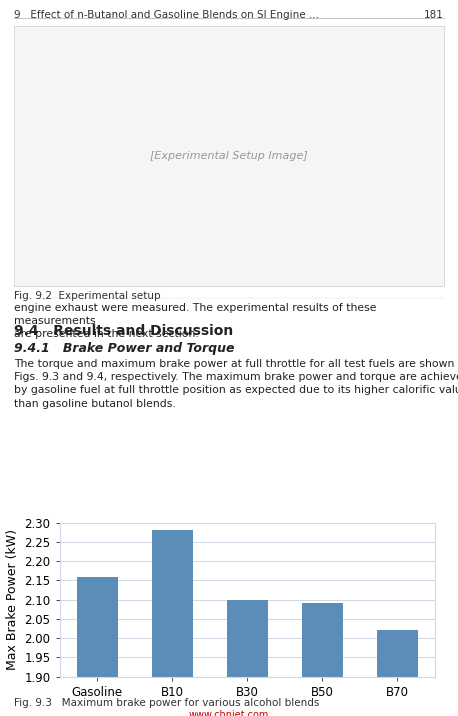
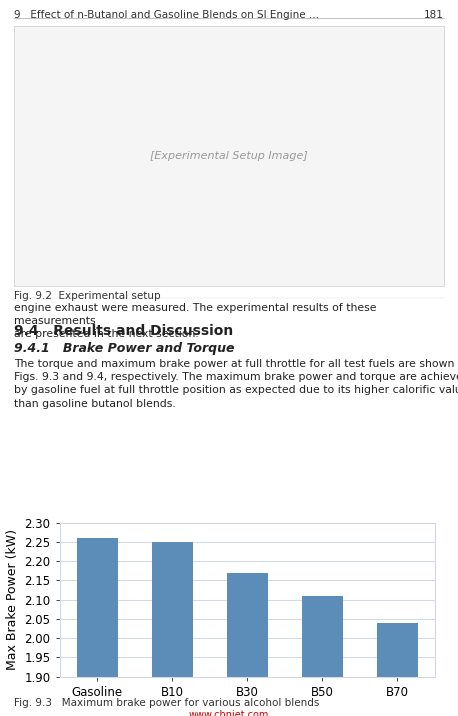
Gasoline: 2.16 -> 2.26
B10: 2.28 -> 2.25
B30: 2.10 -> 2.17
B50: 2.09 -> 2.11
B70: 2.02 -> 2.04
